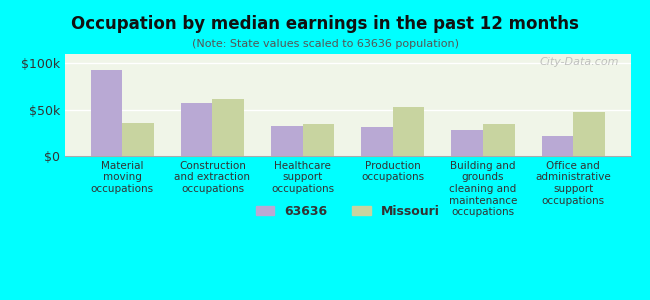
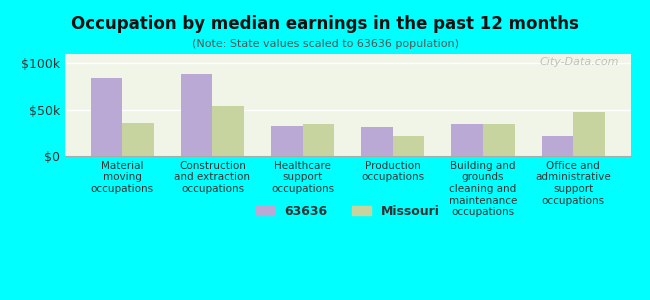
63636/Material moving occupations: $93k -> $84k
63636/Construction and extraction occupations: $57k -> $88k
Missouri/Construction and extraction occupations: $61k -> $54k
Missouri/Production occupations: $53k -> $22k
63636/Building and grounds cleaning and maintenance occupations: $28k -> $34k
